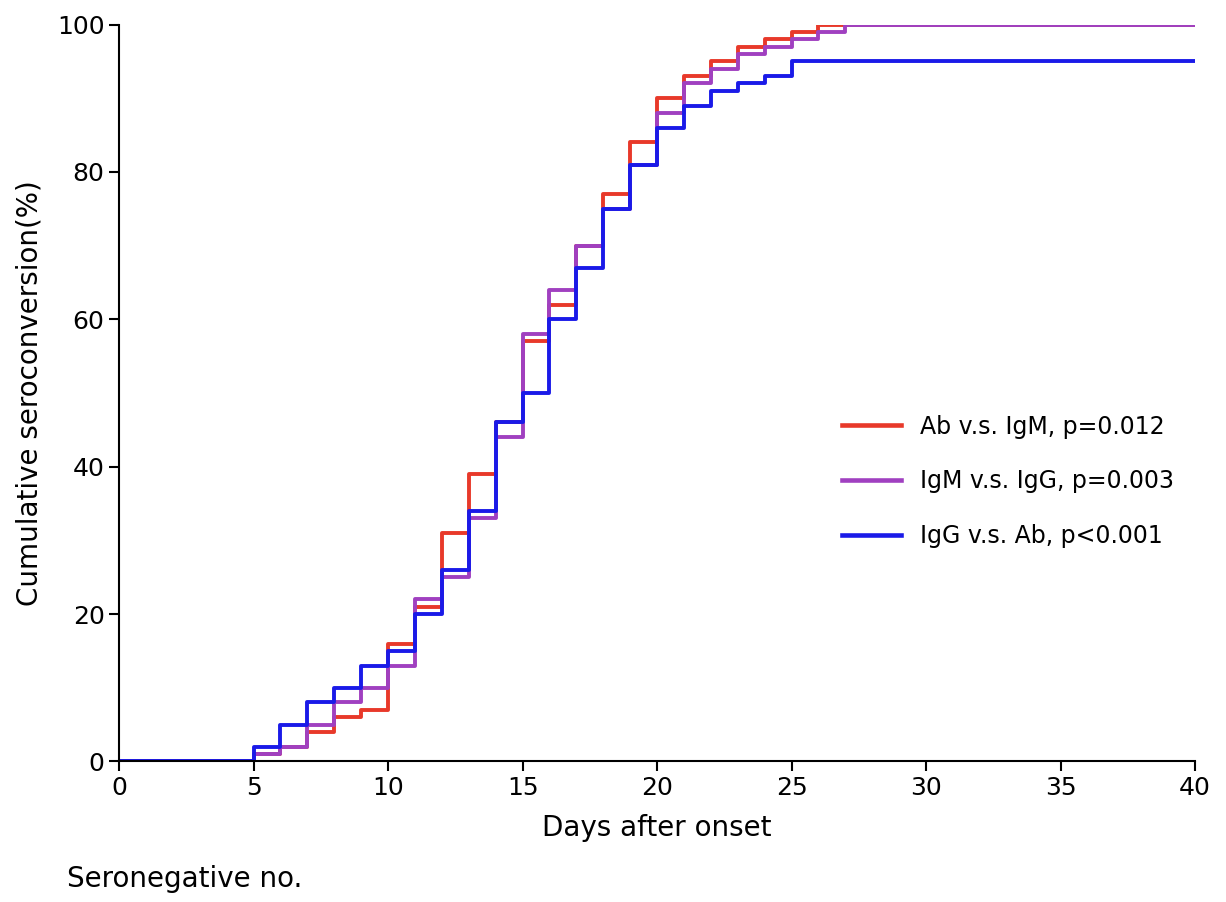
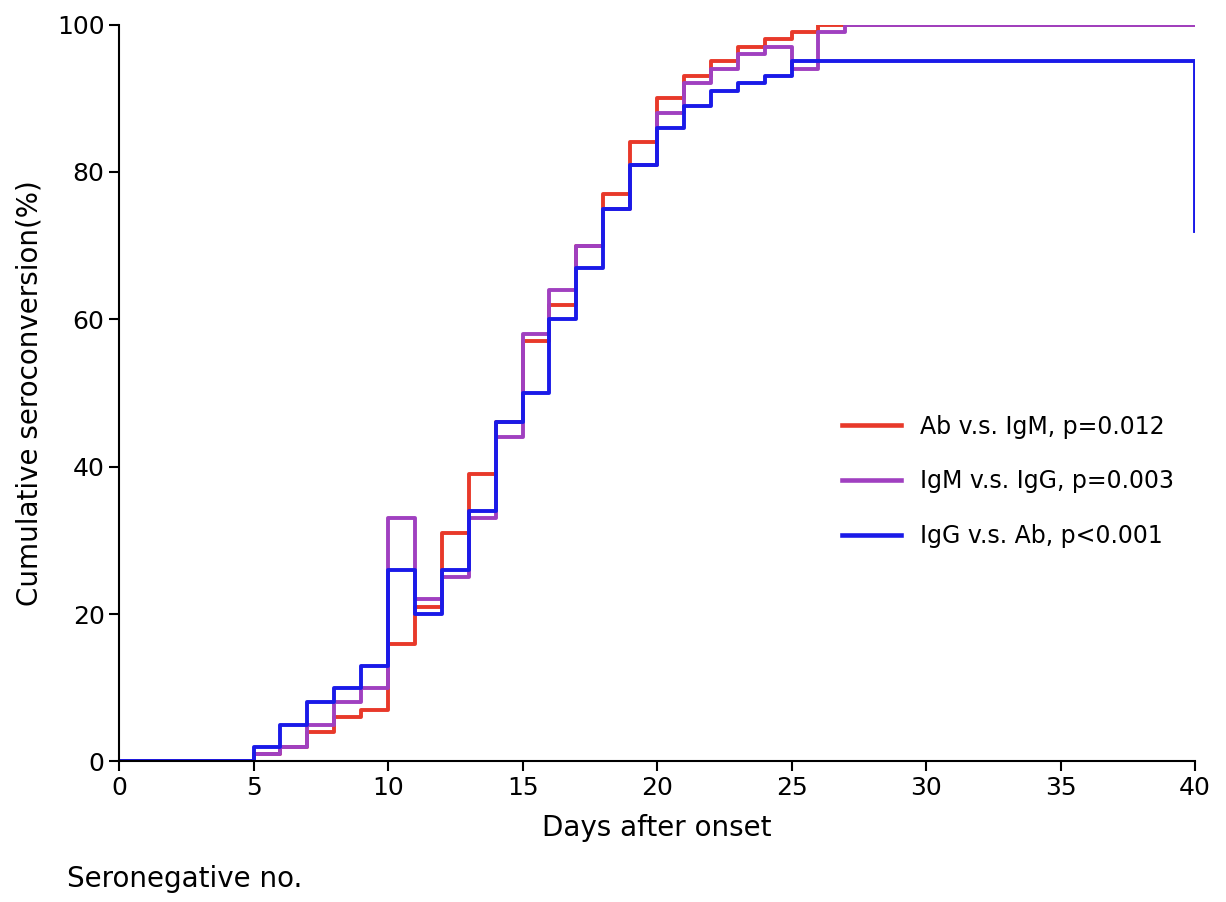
IgM v.s. IgG, p=0.003/10: 13 -> 33
IgG v.s. Ab, p<0.001/10: 15 -> 26
IgM v.s. IgG, p=0.003/25: 98 -> 94
IgG v.s. Ab, p<0.001/40: 95 -> 72
